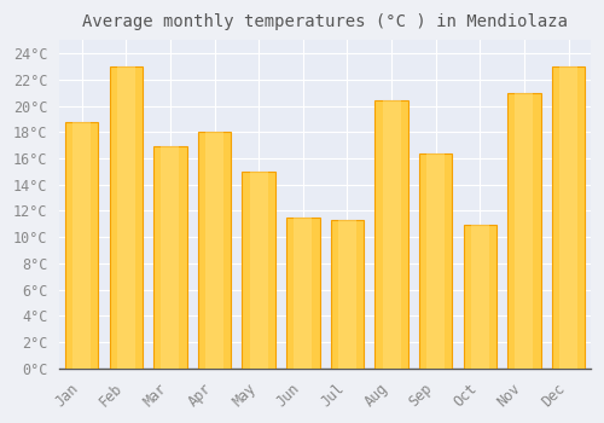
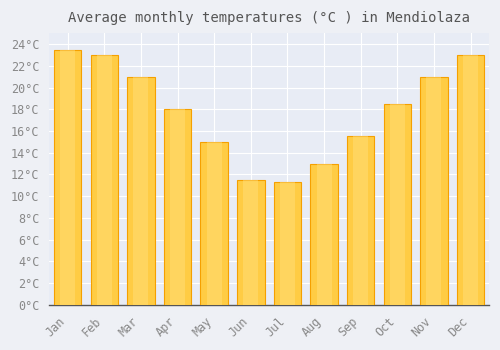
Jan: 18.8°C -> 23.5°C
Mar: 16.9°C -> 21.0°C
Aug: 20.4°C -> 13.0°C
Sep: 16.4°C -> 15.5°C
Oct: 10.9°C -> 18.5°C
